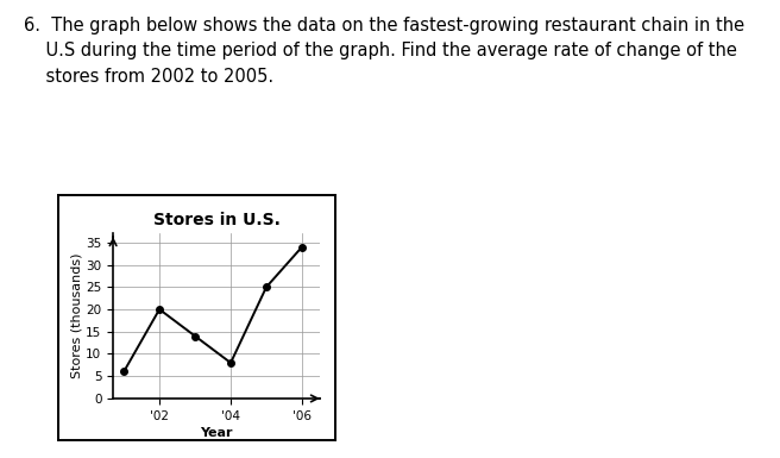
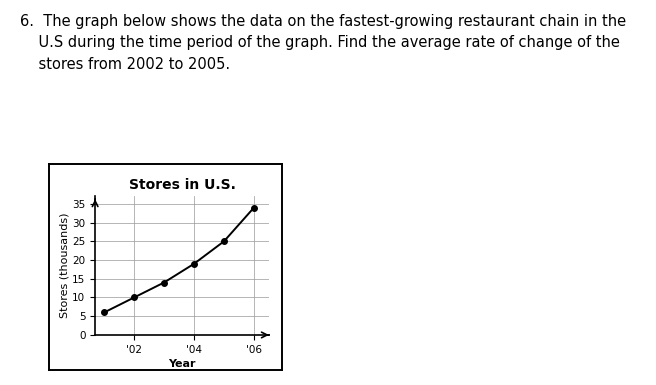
'02: 20 -> 10
'04: 8 -> 19
